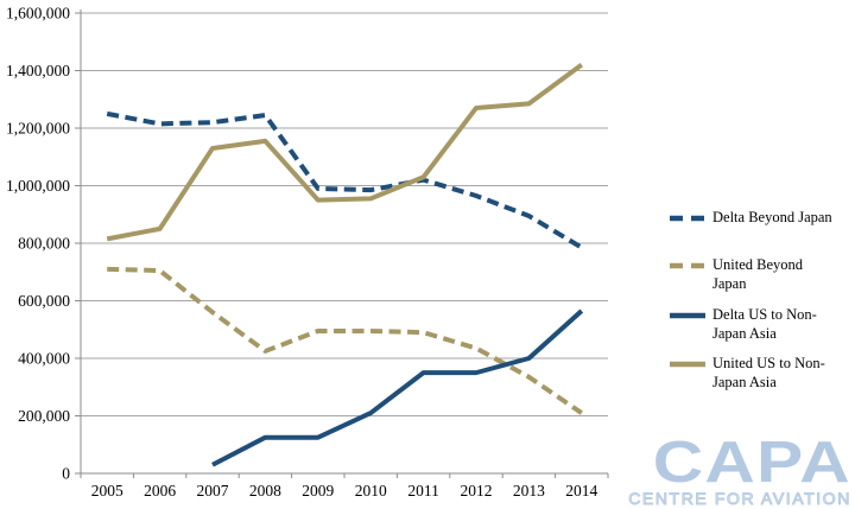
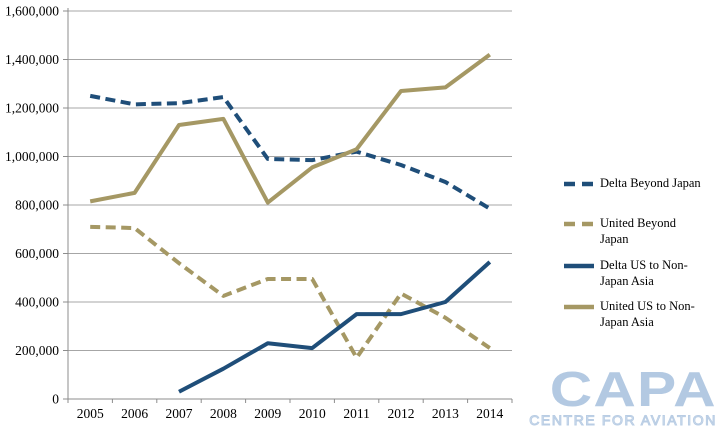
Delta US to Non-Japan Asia/2009: 120000 -> 230000
United US to Non-Japan Asia/2009: 950000 -> 810000
United Beyond Japan/2011: 490000 -> 170000
